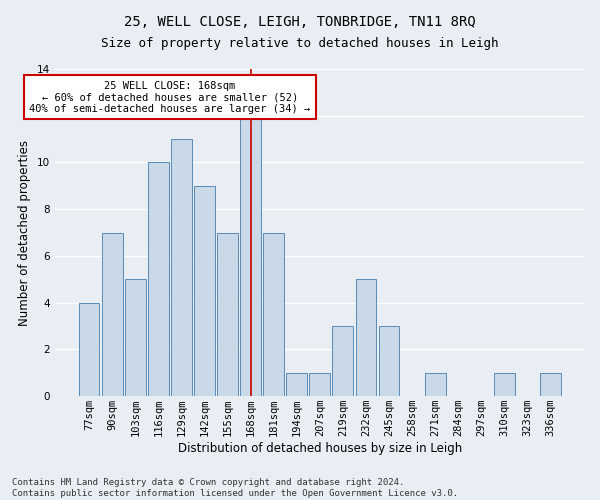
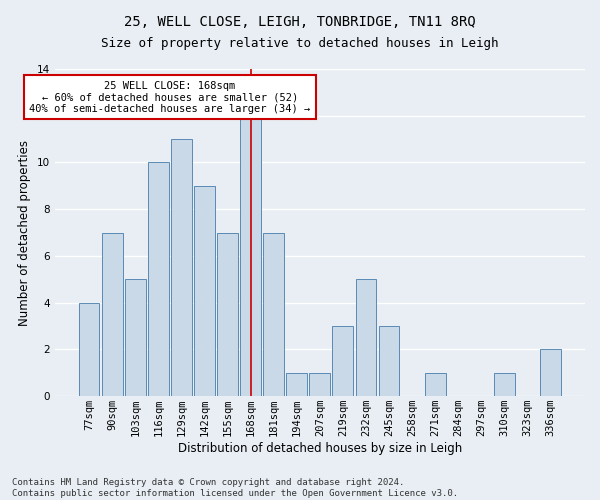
336sqm: 1 -> 2
